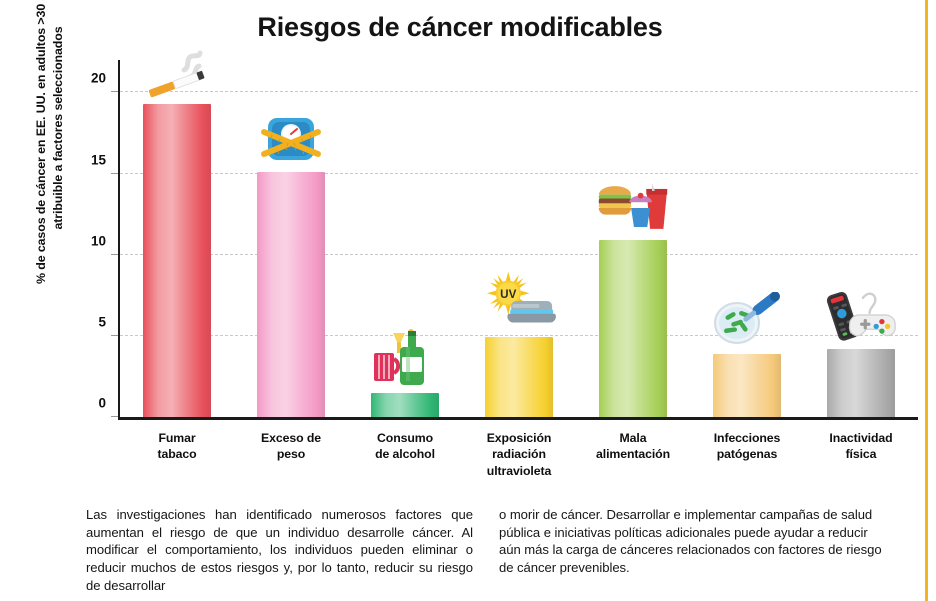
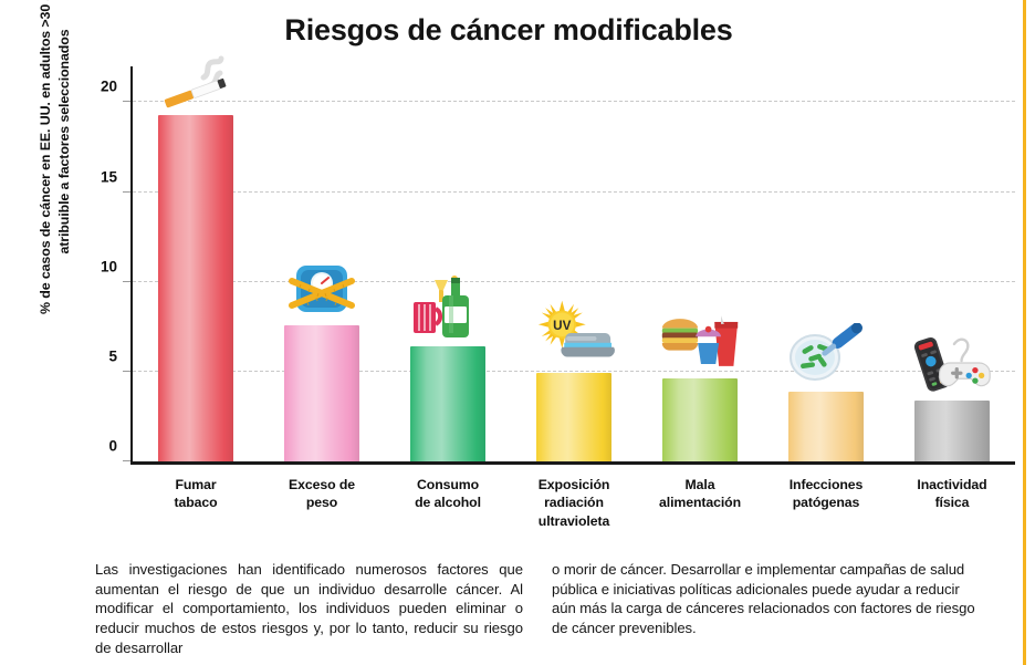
Exceso de peso: 15.1 -> 7.6
Consumo de alcohol: 1.5 -> 6.4
Mala alimentación: 10.9 -> 4.6
Inactividad física: 4.2 -> 3.4
